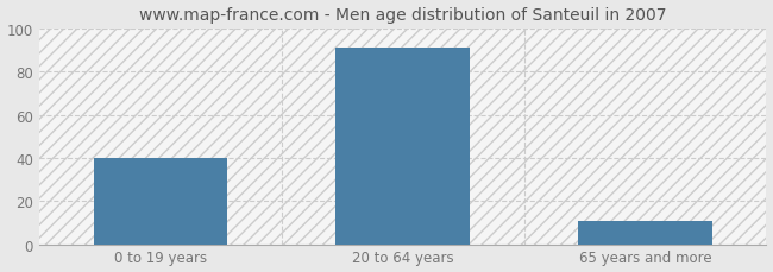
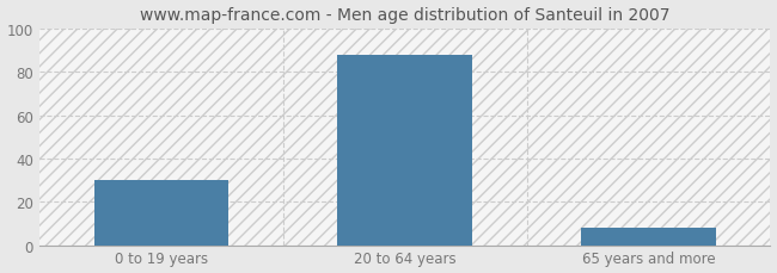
0 to 19 years: 40 -> 30
20 to 64 years: 91 -> 88
65 years and more: 11 -> 8
